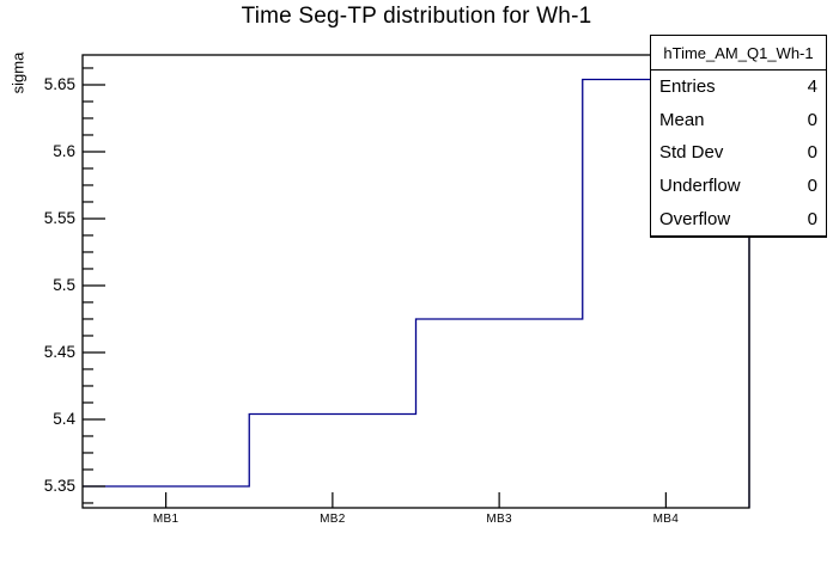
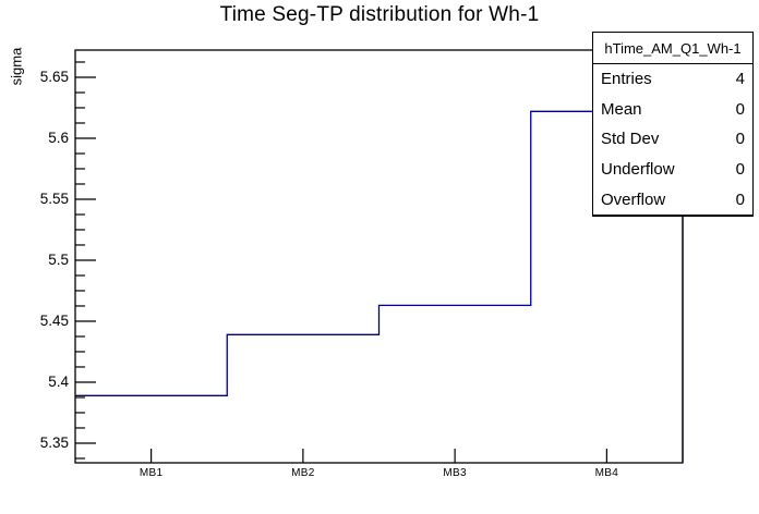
MB1: 5.350 -> 5.389
MB2: 5.404 -> 5.439
MB3: 5.475 -> 5.463
MB4: 5.654 -> 5.622
